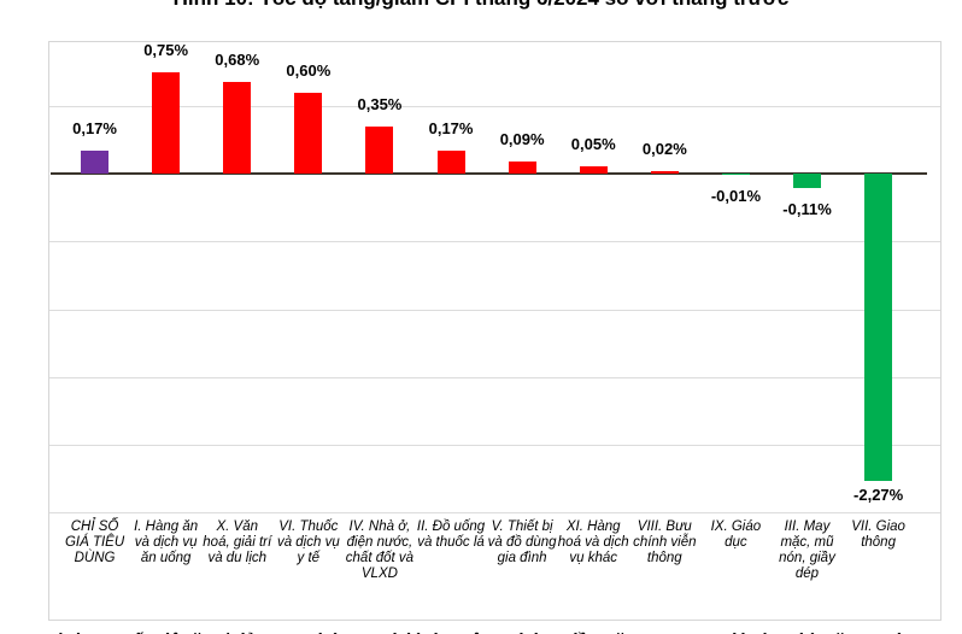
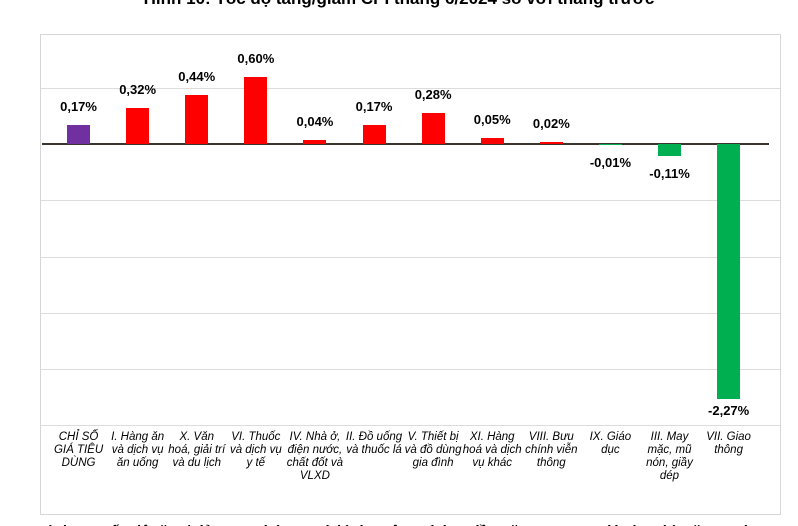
I. Hàng ăn và dịch vụ ăn uống: 0,75% -> 0,32%
X. Văn hoá, giải trí và du lịch: 0,68% -> 0,44%
IV. Nhà ở, điện nước, chất đốt và VLXD: 0,35% -> 0,04%
V. Thiết bị và đồ dùng gia đình: 0,09% -> 0,28%
